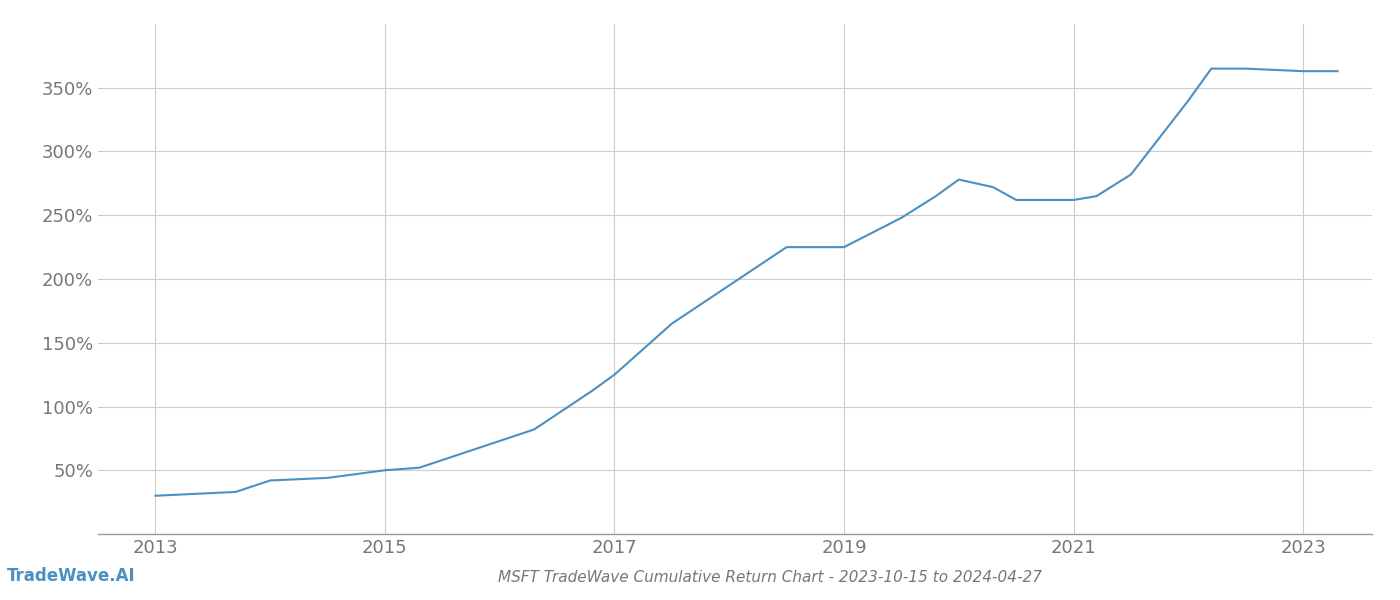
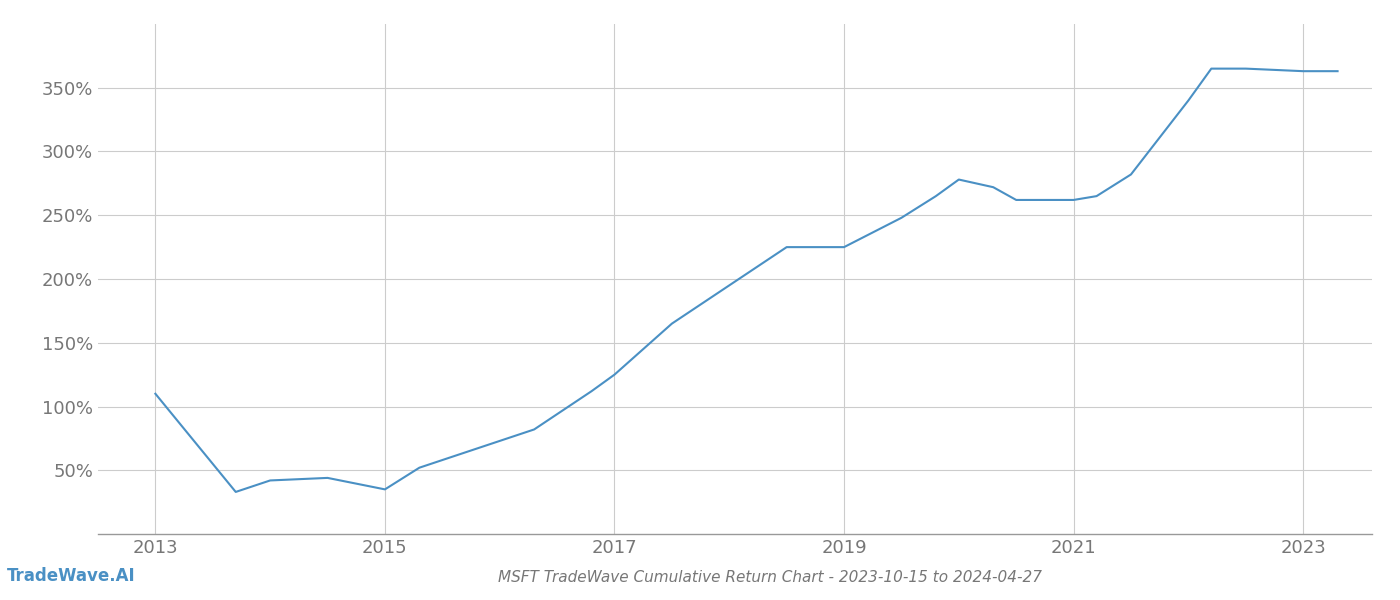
2013: 30% -> 110%
2015: 50% -> 35%
